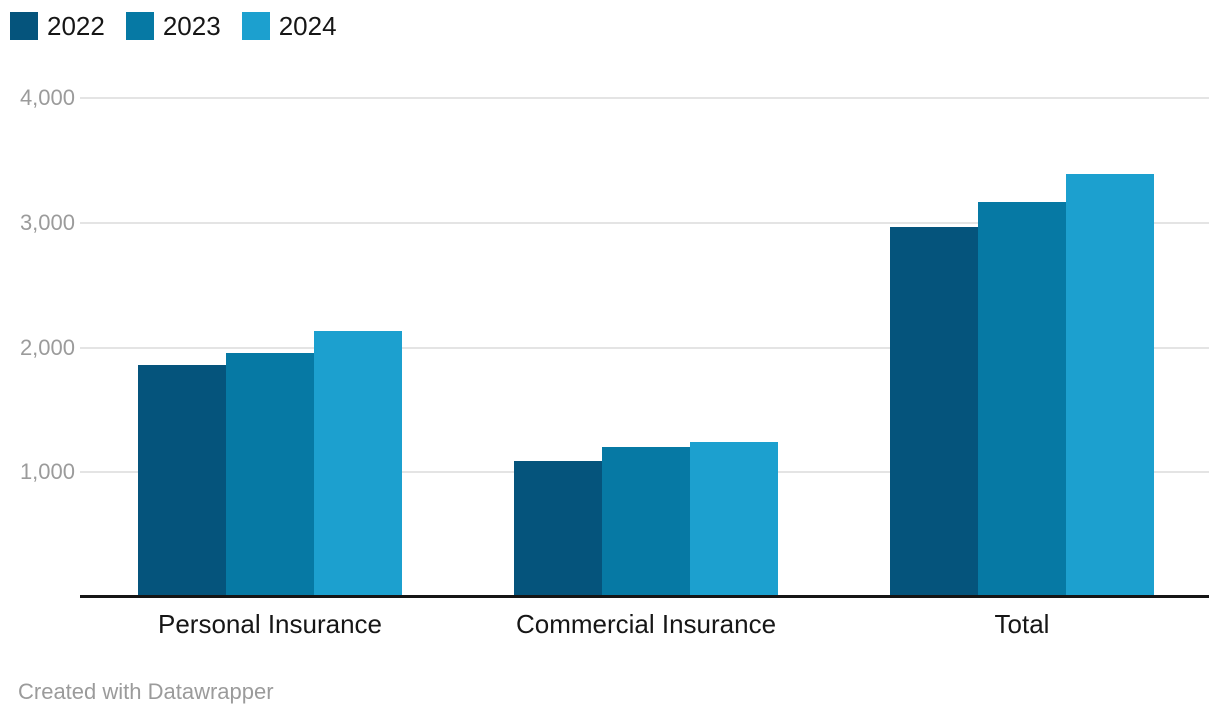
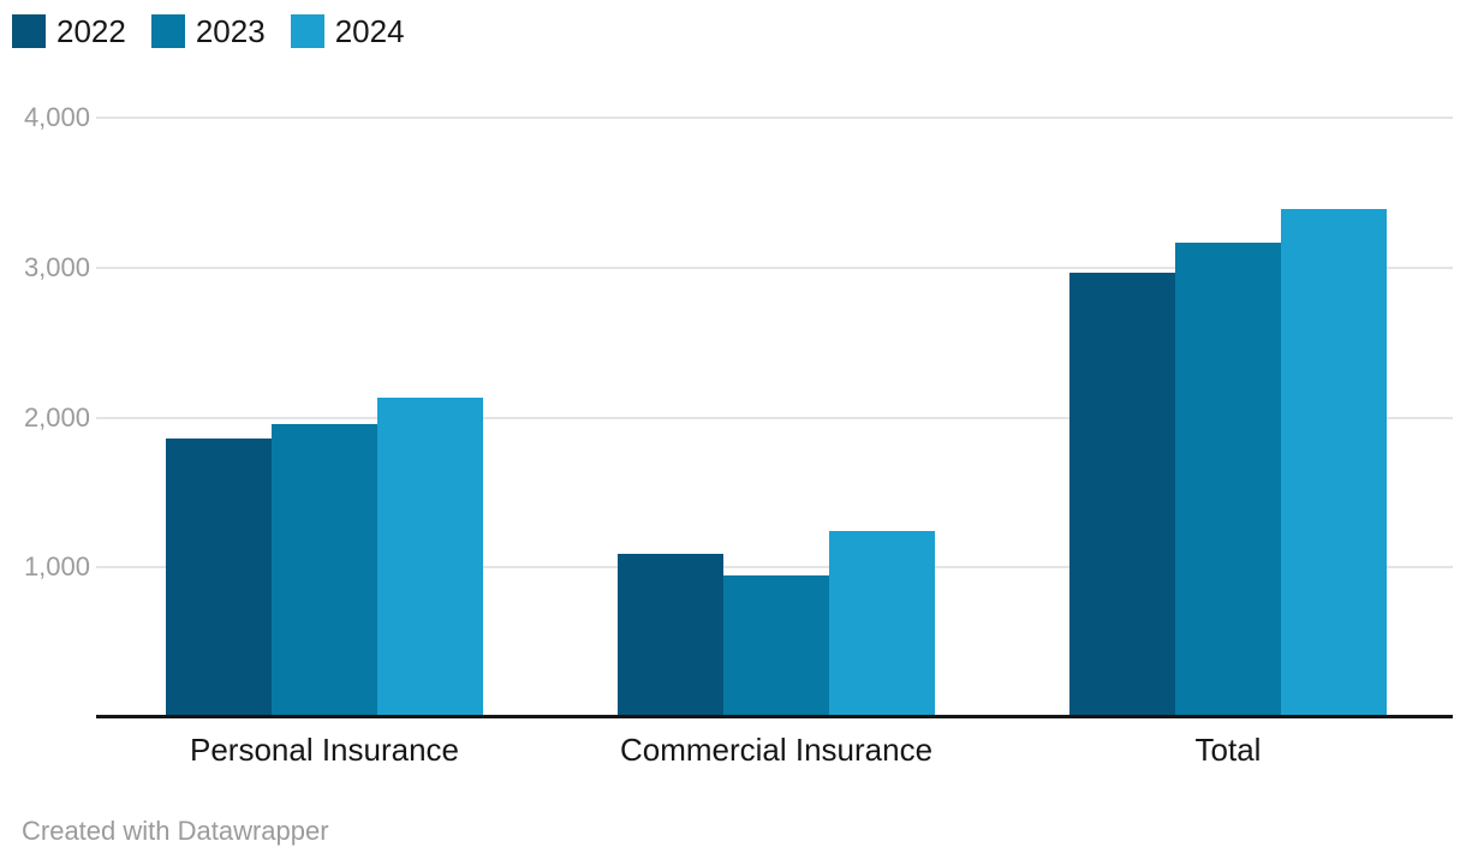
2023/Commercial Insurance: 1200 -> 950
